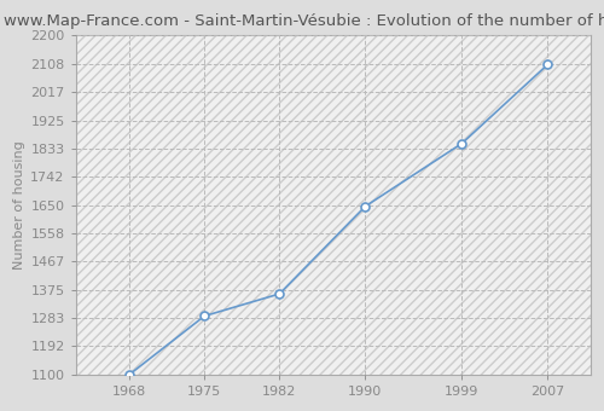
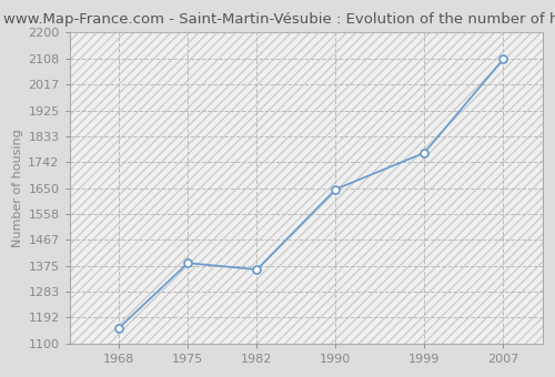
1968: 1100 -> 1155
1975: 1290 -> 1385
1999: 1850 -> 1775
